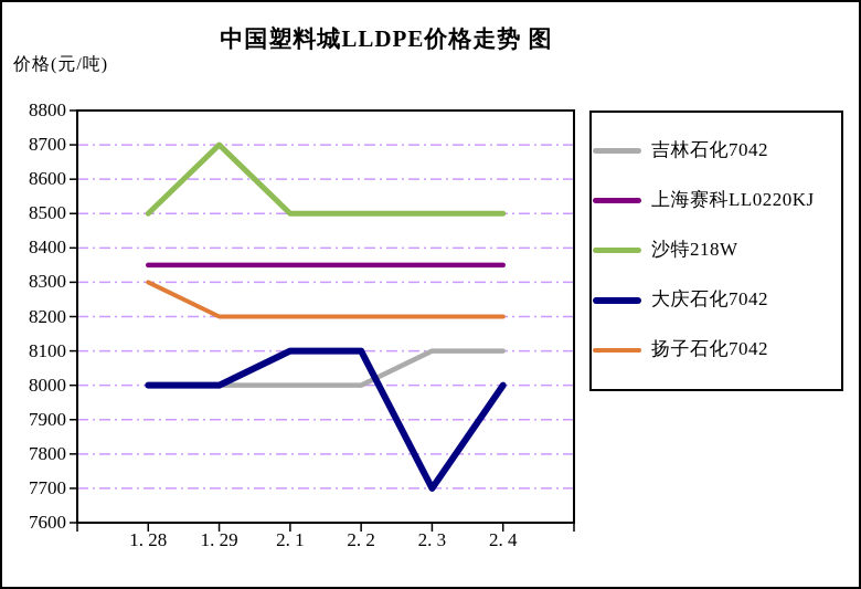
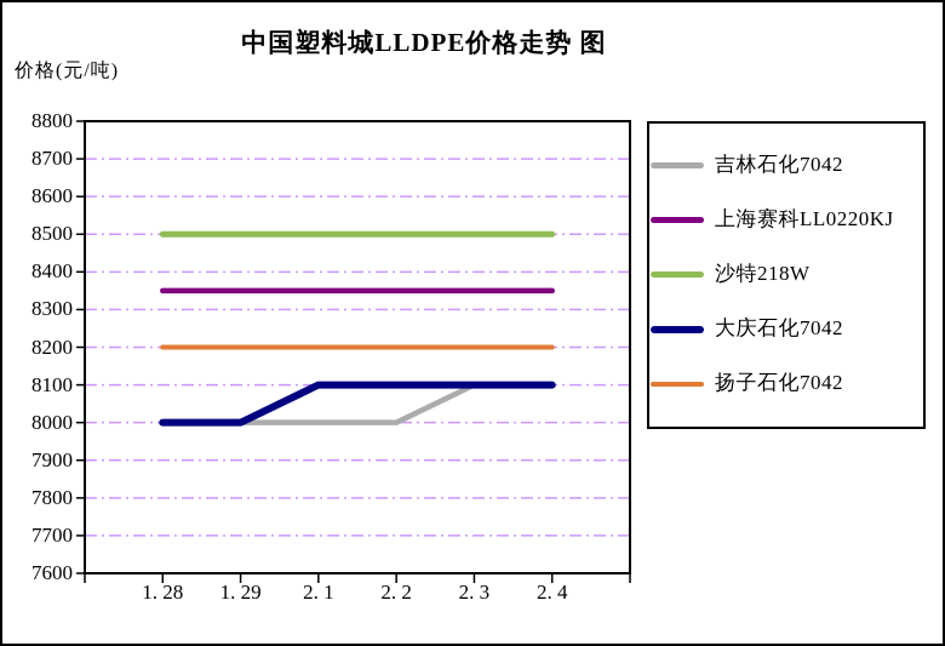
扬子石化7042/1.28: 8300 -> 8200
沙特218W/1.29: 8700 -> 8500
大庆石化7042/2.3: 7700 -> 8100
大庆石化7042/2.4: 8000 -> 8100
